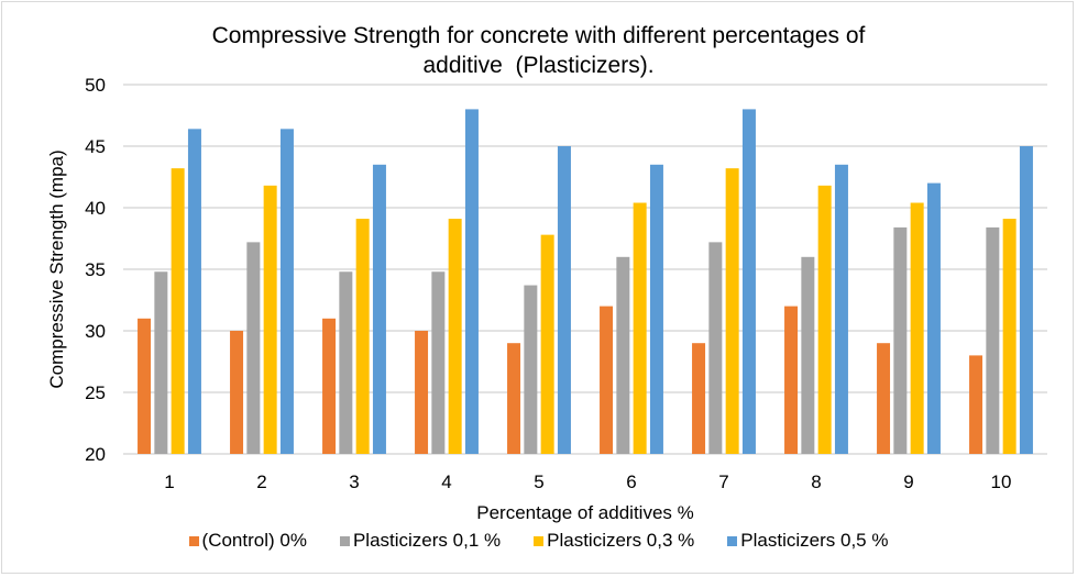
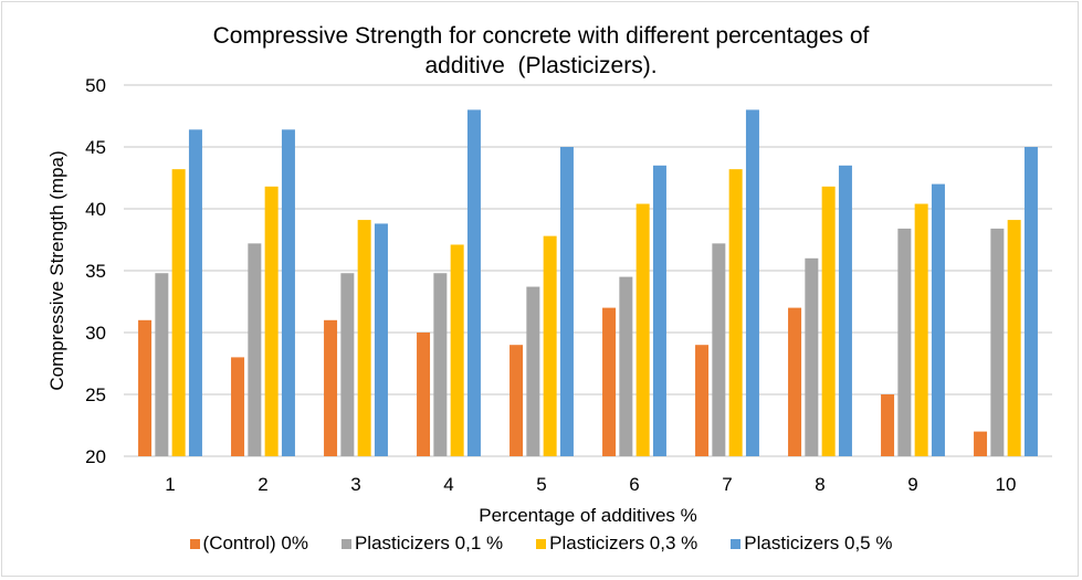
(Control) 0%/2: 30 -> 28
Plasticizers 0,5 %/3: 43.5 -> 38.8
Plasticizers 0,3 %/4: 39.1 -> 37.1
Plasticizers 0,1 %/6: 36.0 -> 34.5
(Control) 0%/9: 29 -> 25
(Control) 0%/10: 28 -> 22
